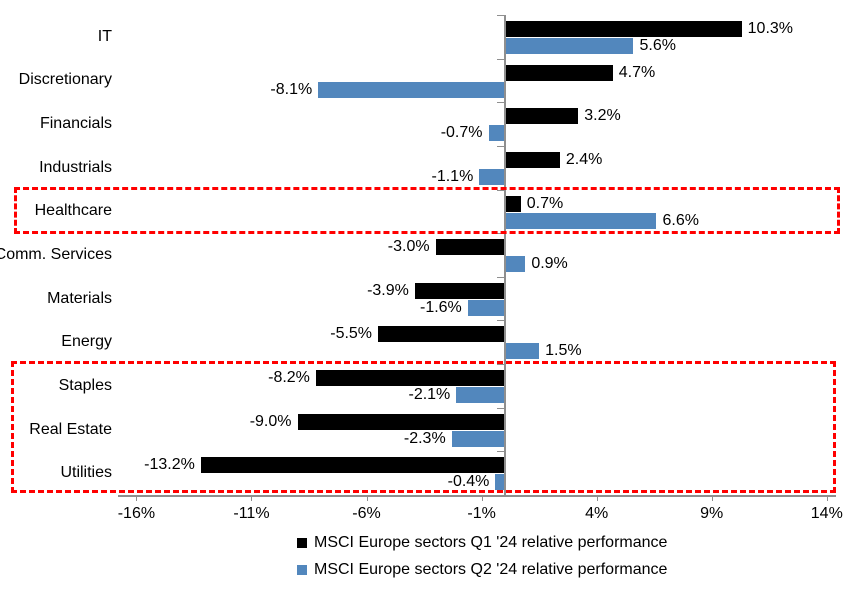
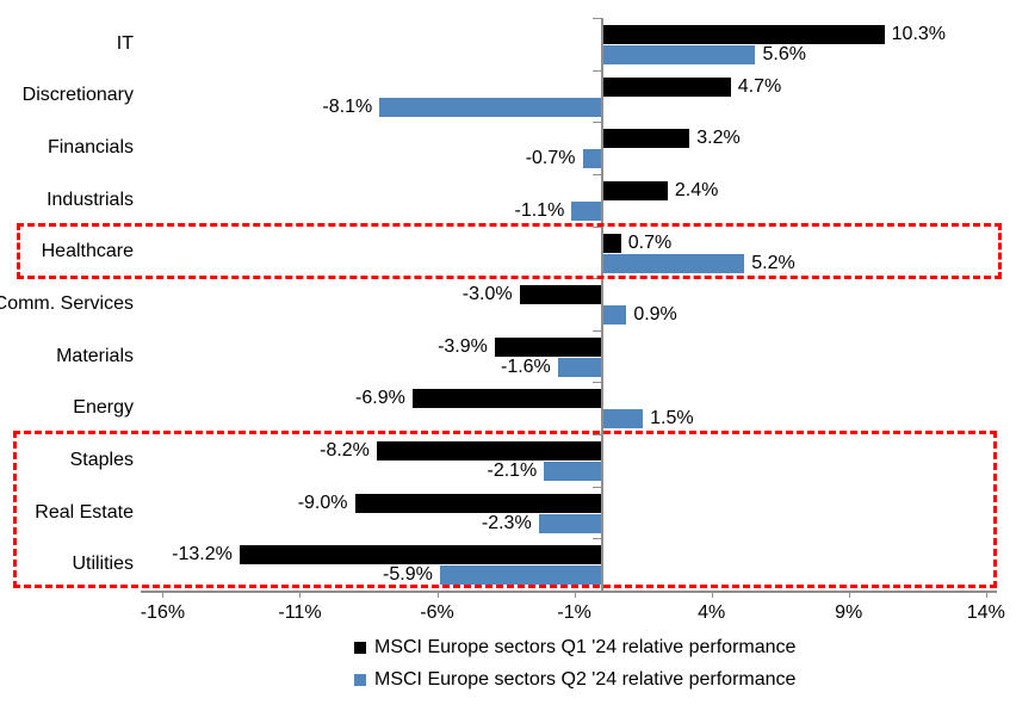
MSCI Europe sectors Q2 '24 relative performance/Healthcare: 6.6% -> 5.2%
MSCI Europe sectors Q1 '24 relative performance/Energy: -5.5% -> -6.9%
MSCI Europe sectors Q2 '24 relative performance/Utilities: -0.4% -> -5.9%
